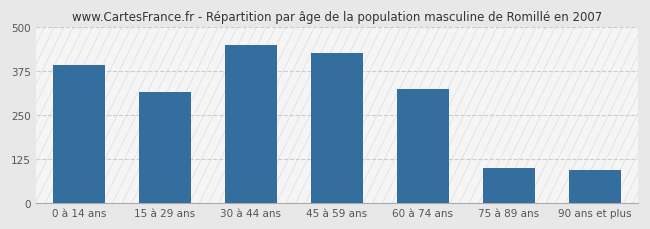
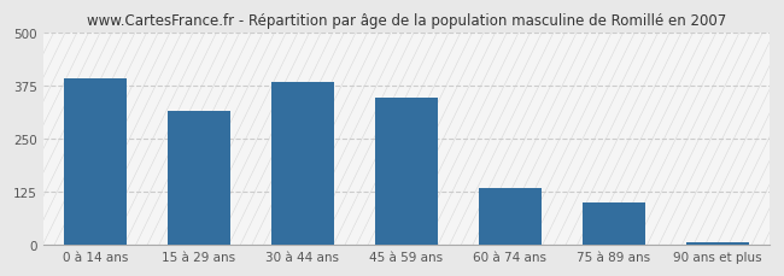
30 à 44 ans: 450 -> 383
45 à 59 ans: 425 -> 348
60 à 74 ans: 325 -> 133
90 ans et plus: 95 -> 5
